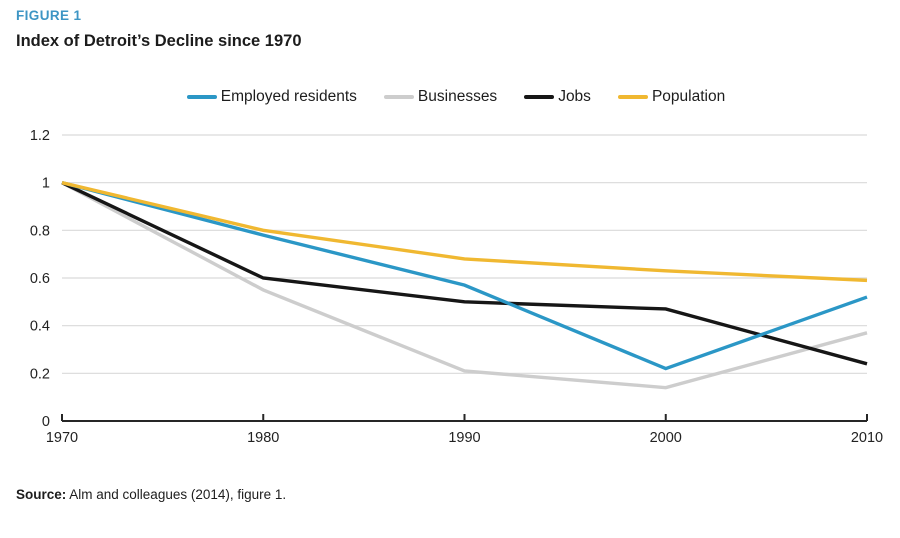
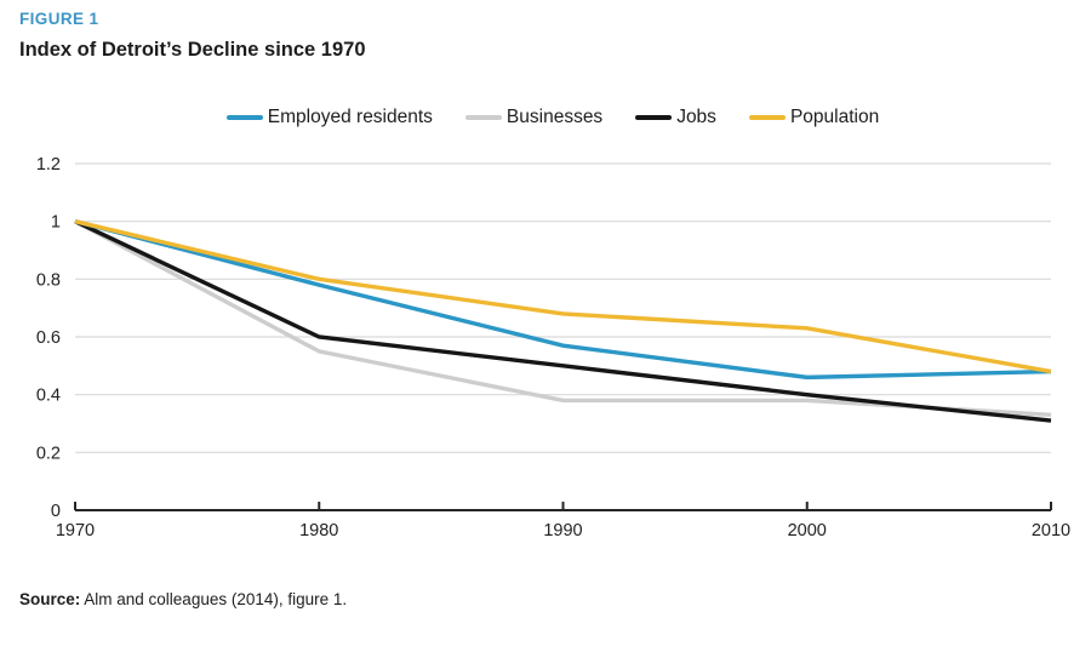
Businesses/1990: 0.21 -> 0.38
Employed residents/2000: 0.22 -> 0.46
Businesses/2000: 0.14 -> 0.38
Jobs/2000: 0.47 -> 0.40
Employed residents/2010: 0.52 -> 0.48
Businesses/2010: 0.37 -> 0.33
Jobs/2010: 0.24 -> 0.31
Population/2010: 0.59 -> 0.48
